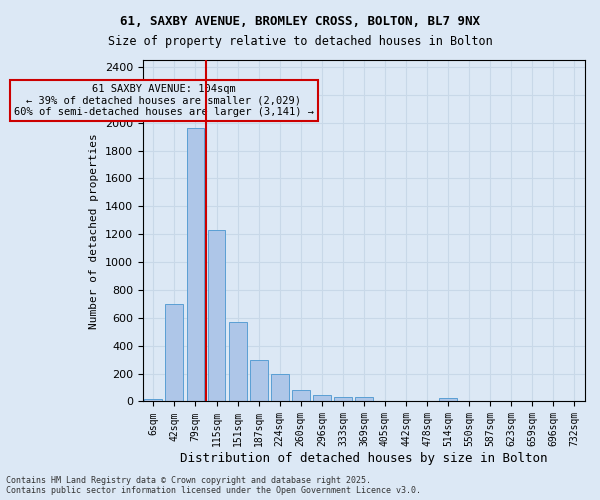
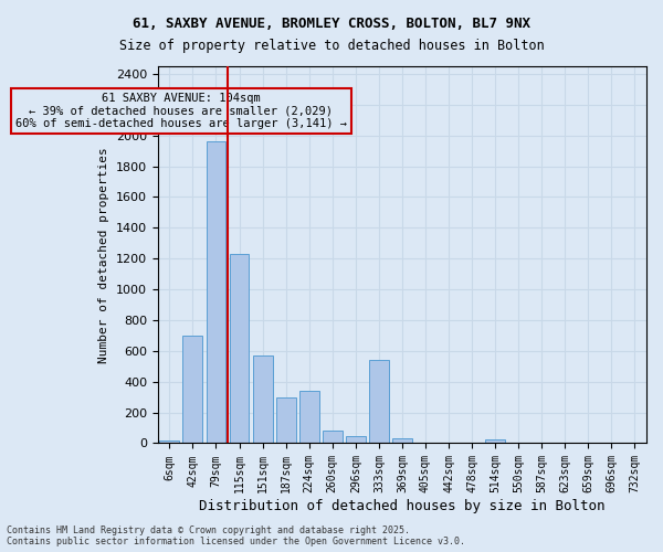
224sqm: 200 -> 340
333sqm: 40 -> 540
